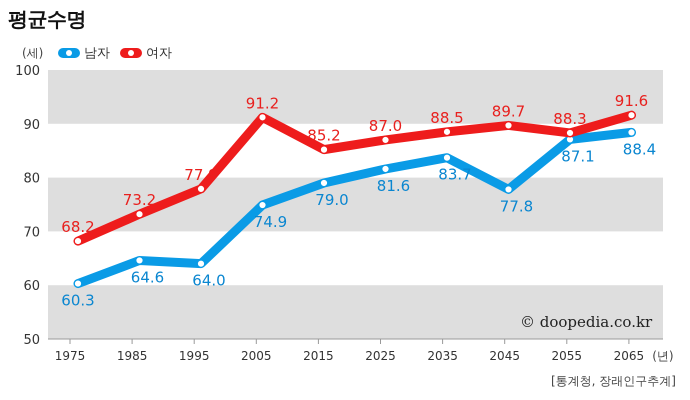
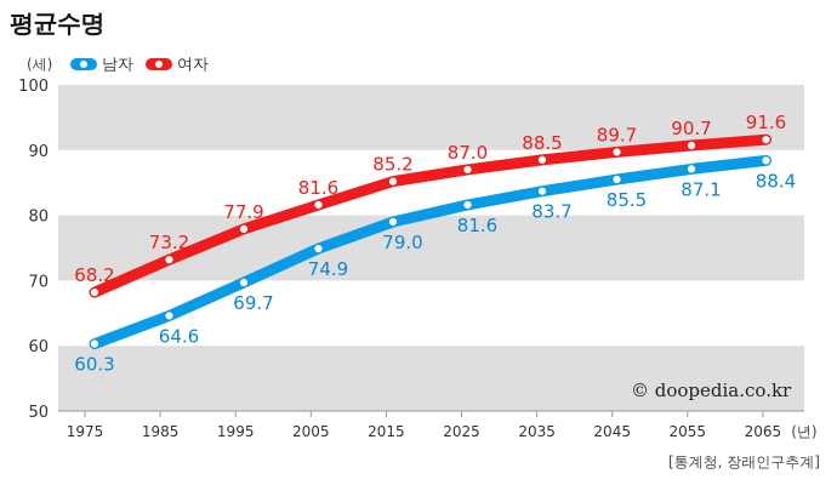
남자/1995: 64.0 -> 69.7
여자/2005: 91.2 -> 81.6
남자/2045: 77.8 -> 85.5
여자/2055: 88.3 -> 90.7
